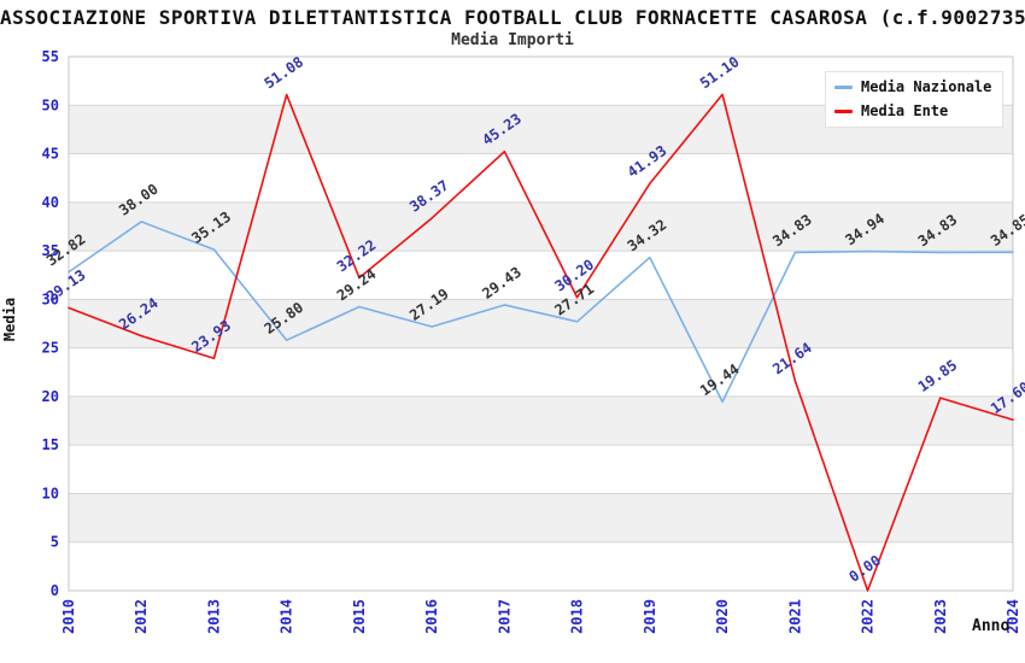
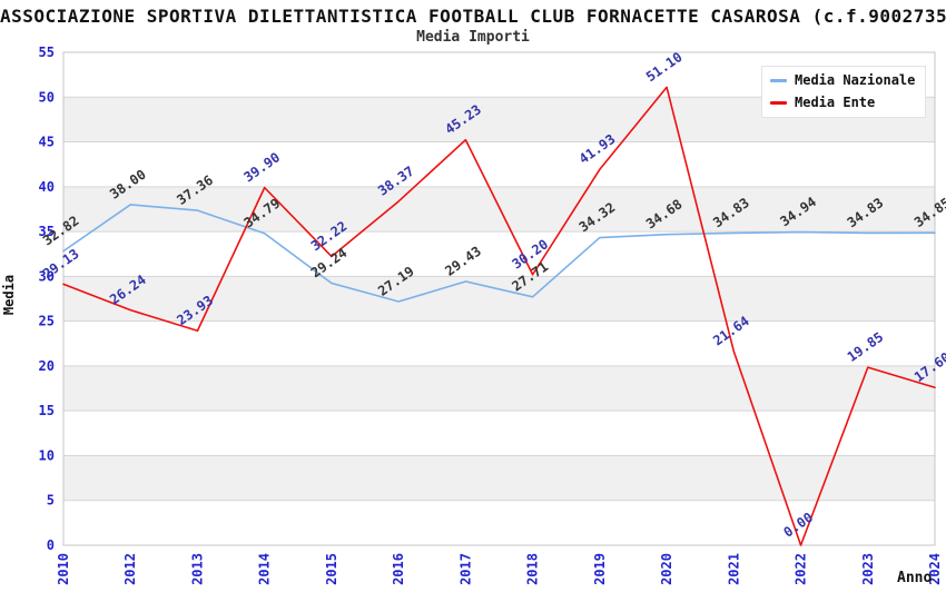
Media Nazionale/2013: 35.13 -> 37.36
Media Nazionale/2014: 25.80 -> 34.79
Media Ente/2014: 51.08 -> 39.90
Media Nazionale/2020: 19.44 -> 34.68
